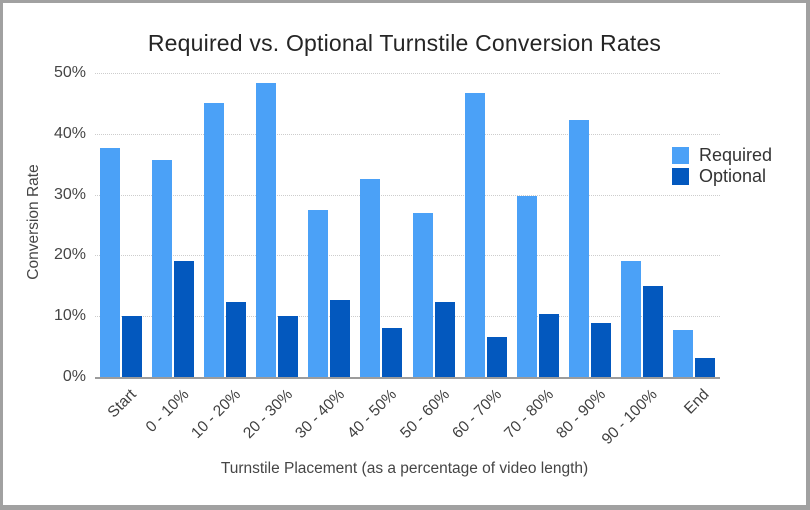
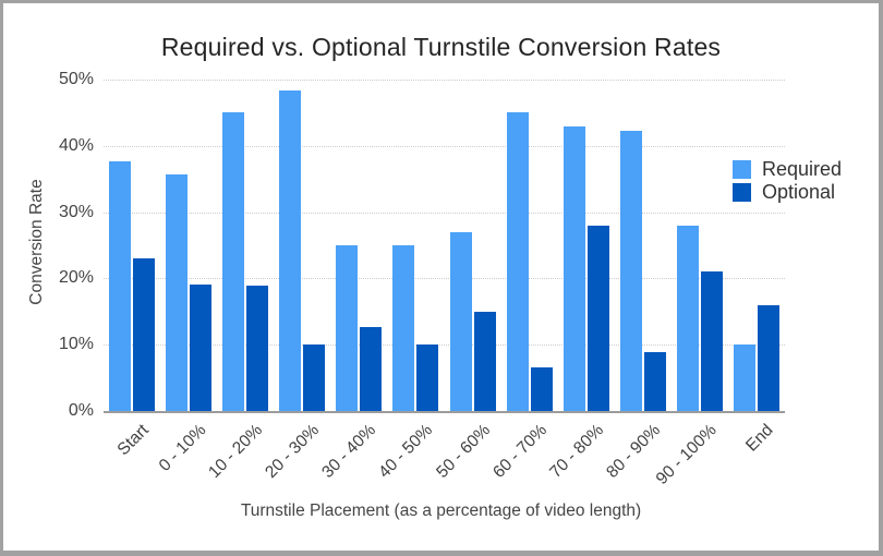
Optional/Start: 10% -> 23%
Optional/10 - 20%: 12% -> 19%
Required/30 - 40%: 27% -> 25%
Required/40 - 50%: 33% -> 25%
Optional/40 - 50%: 8% -> 10%
Optional/50 - 60%: 12% -> 15%
Required/60 - 70%: 47% -> 45%
Required/70 - 80%: 30% -> 43%
Optional/70 - 80%: 10% -> 28%
Required/90 - 100%: 19% -> 28%
Optional/90 - 100%: 15% -> 21%
Required/End: 8% -> 10%
Optional/End: 3% -> 16%
